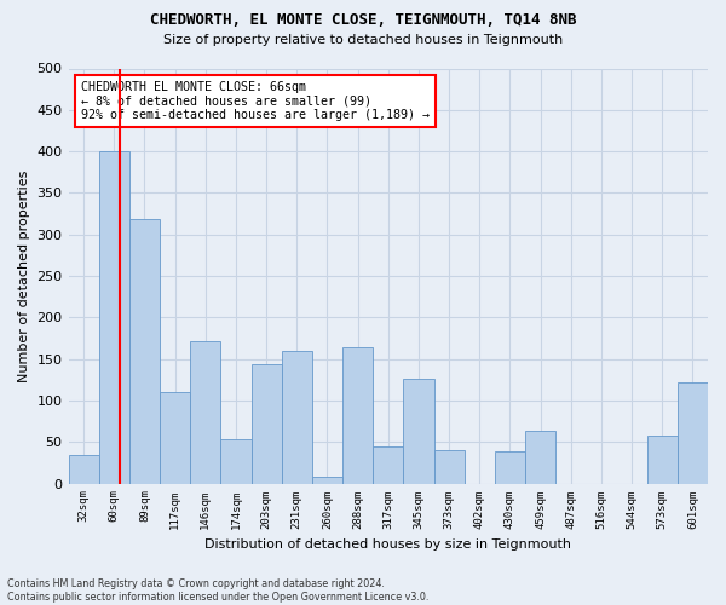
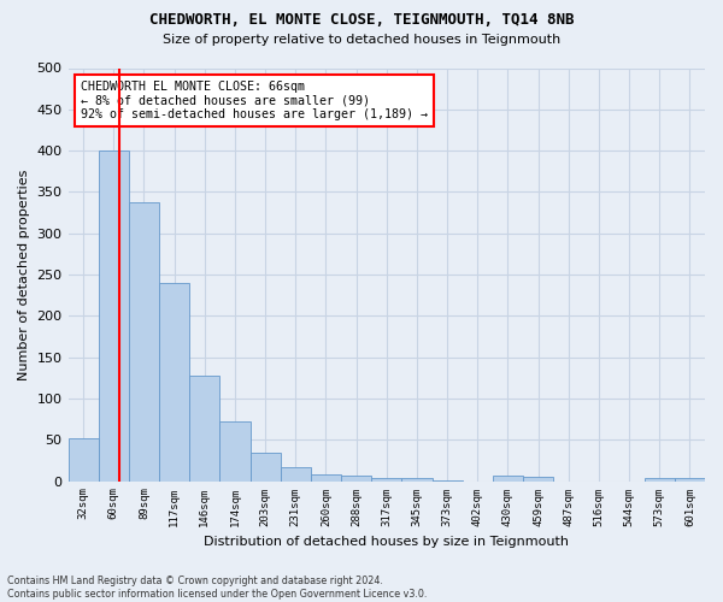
32sqm: 34 -> 52
89sqm: 318 -> 338
117sqm: 110 -> 240
146sqm: 172 -> 128
174sqm: 54 -> 72
203sqm: 144 -> 35
231sqm: 160 -> 17
288sqm: 164 -> 7
317sqm: 44 -> 4
345sqm: 126 -> 4
373sqm: 40 -> 1
430sqm: 38 -> 7
459sqm: 64 -> 5
573sqm: 58 -> 4
601sqm: 122 -> 4
